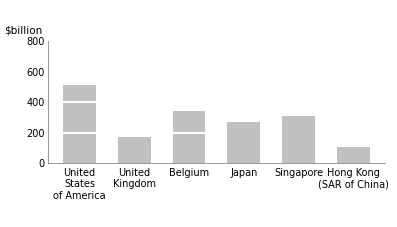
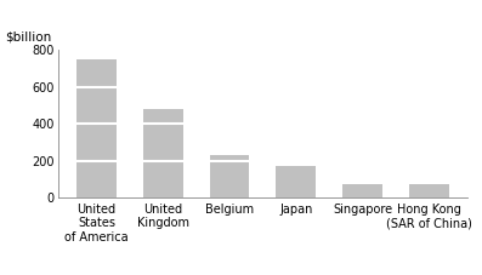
United States of America: 510 -> 750
United Kingdom: 170 -> 480
Belgium: 340 -> 230
Japan: 270 -> 180
Singapore: 310 -> 80
Hong Kong (SAR of China): 110 -> 80
